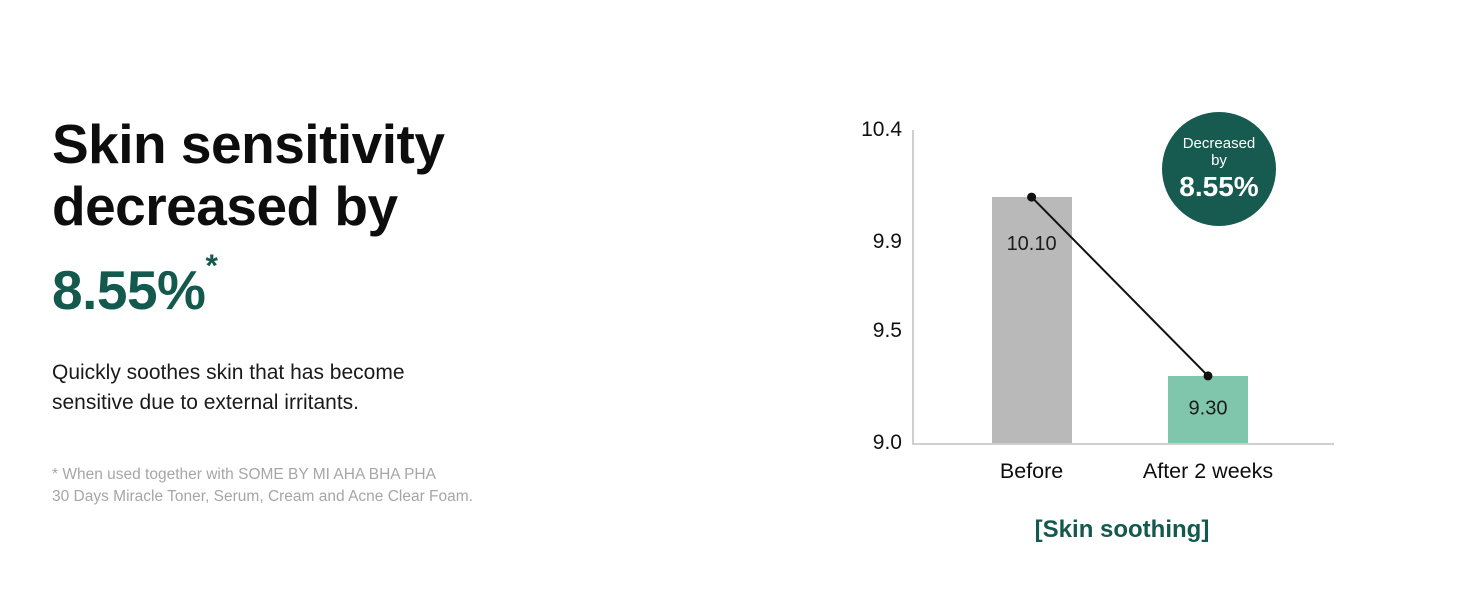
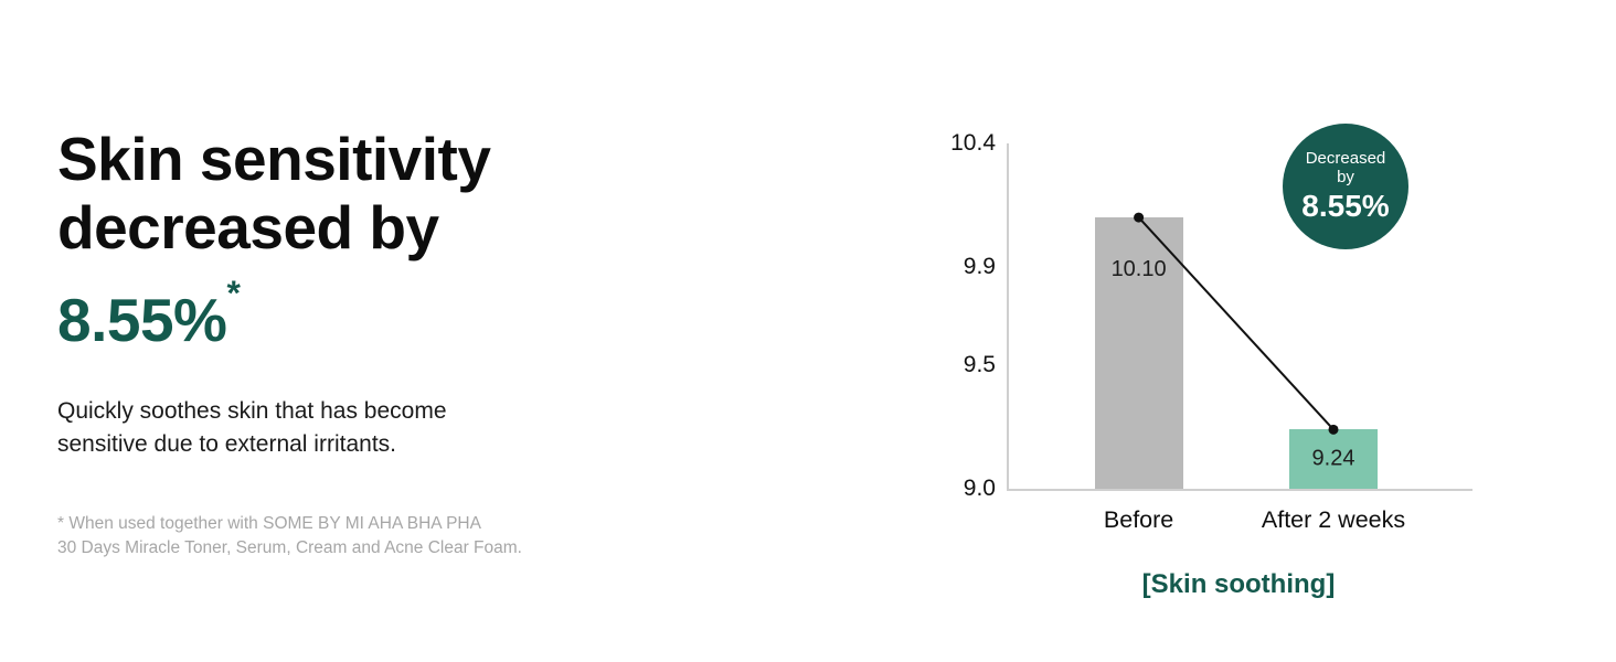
After 2 weeks: 9.30 -> 9.24
